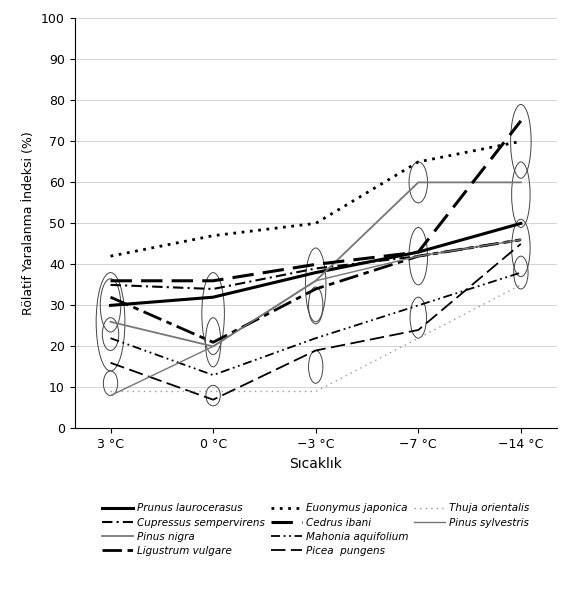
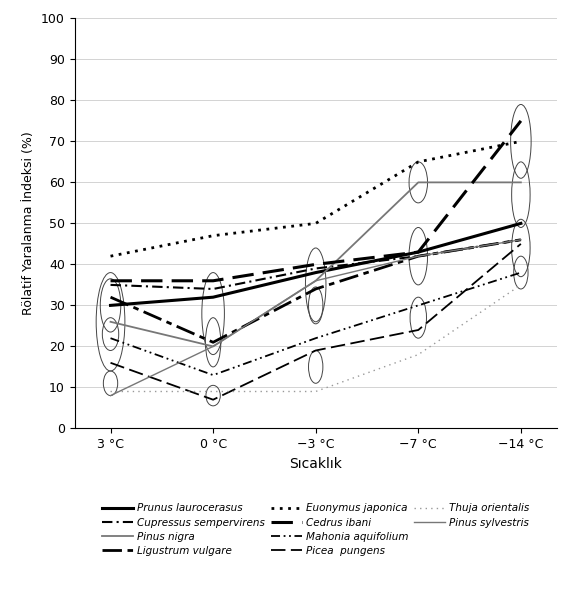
Thuja orientalis/−7 °C: 22 -> 18
